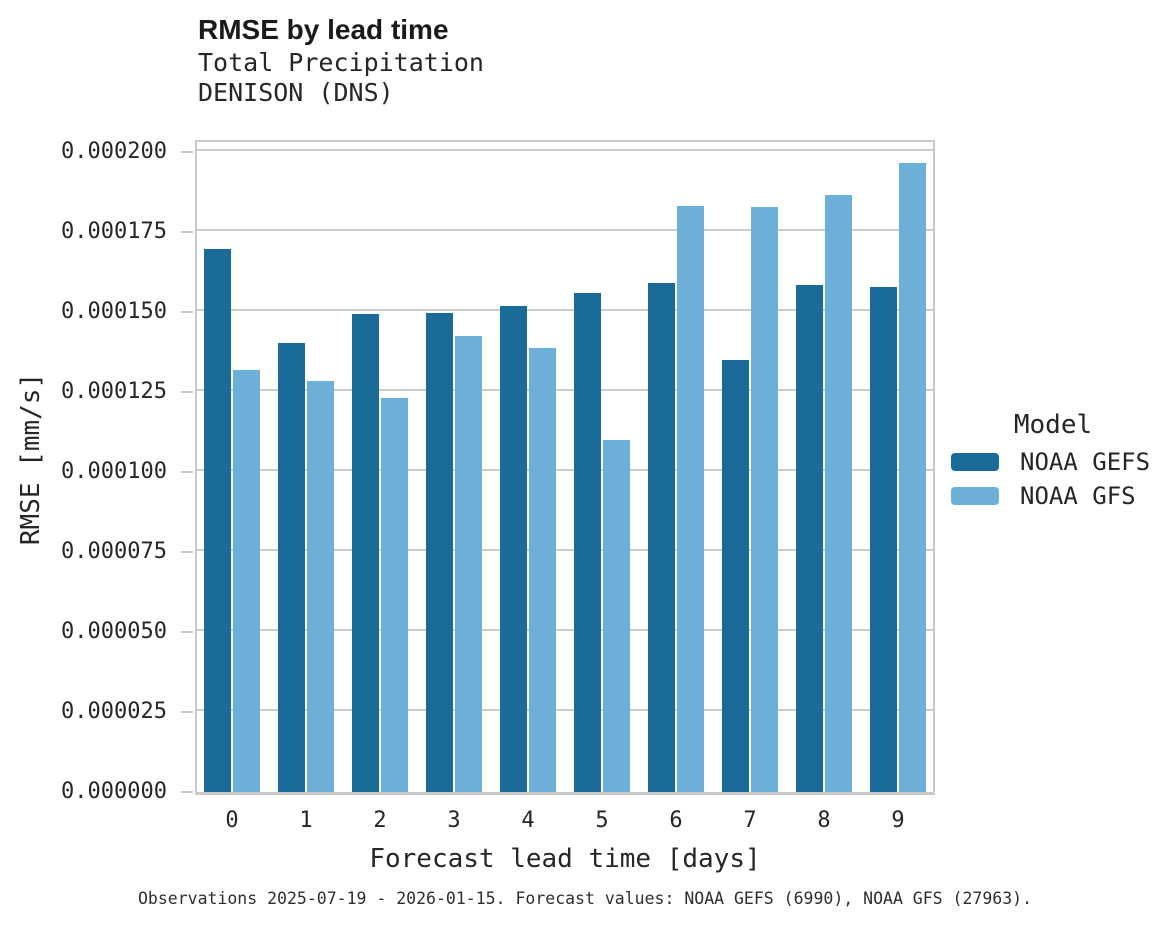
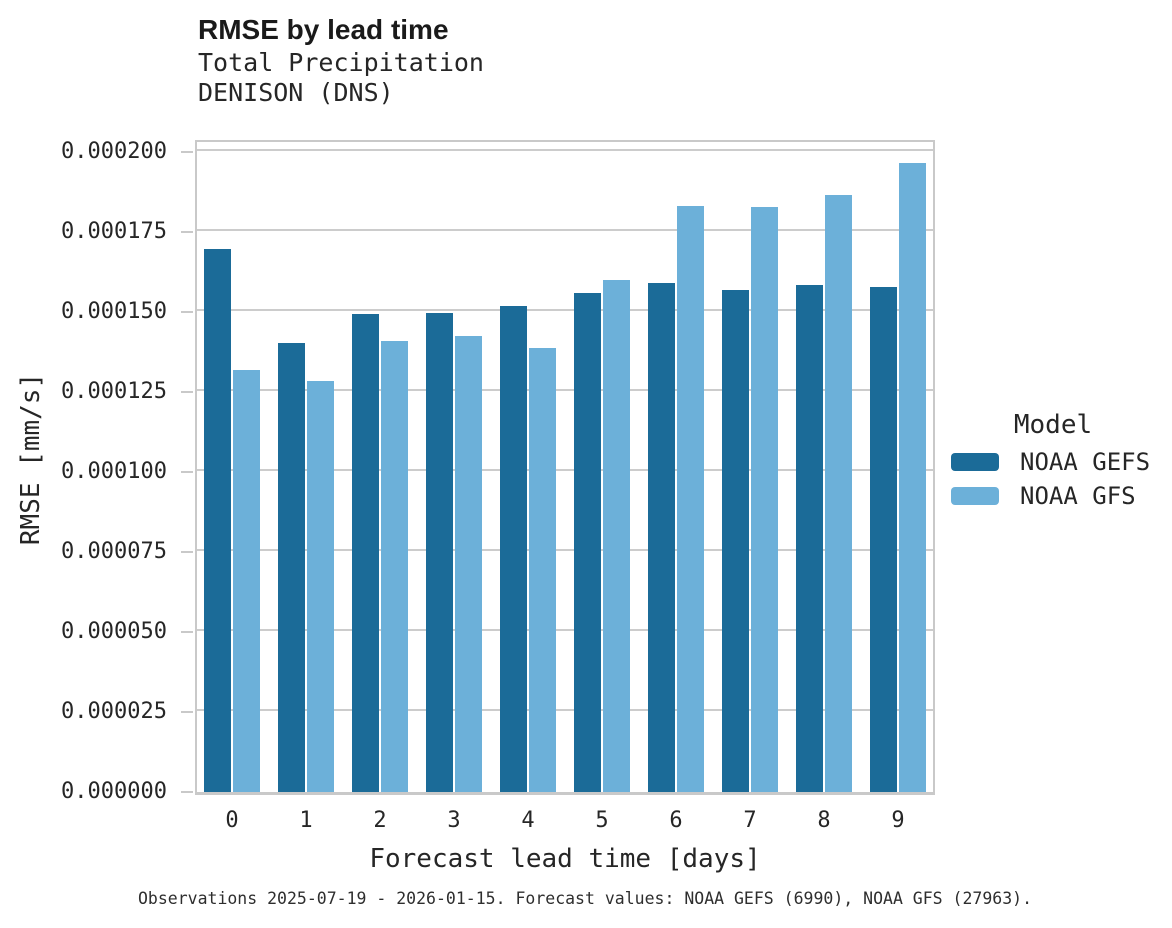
NOAA GFS/2: 0.000123 -> 0.000141
NOAA GFS/5: 0.000110 -> 0.000160
NOAA GEFS/7: 0.000135 -> 0.000157
